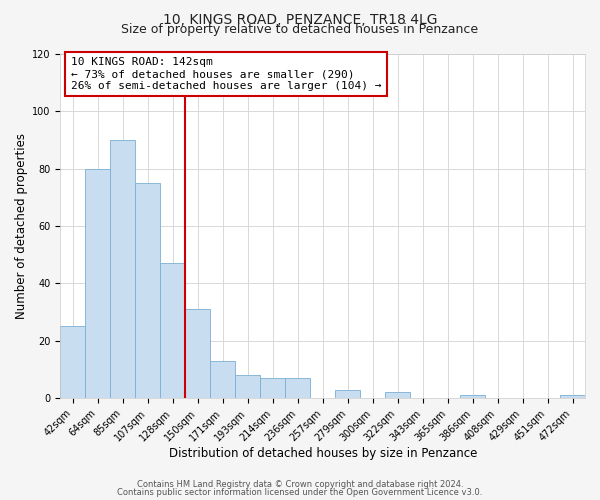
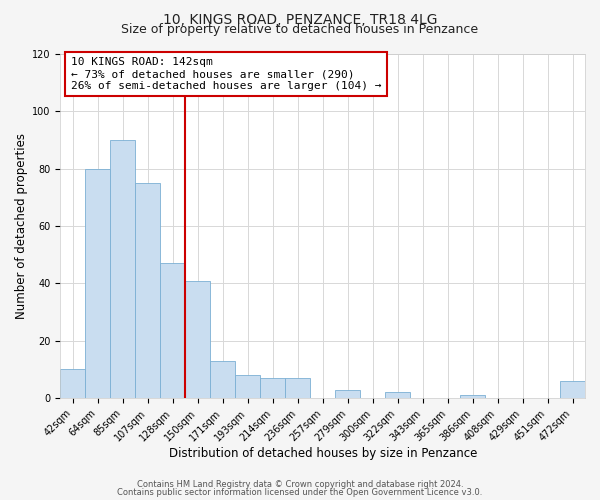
42sqm: 25 -> 10
150sqm: 31 -> 41
472sqm: 1 -> 6
